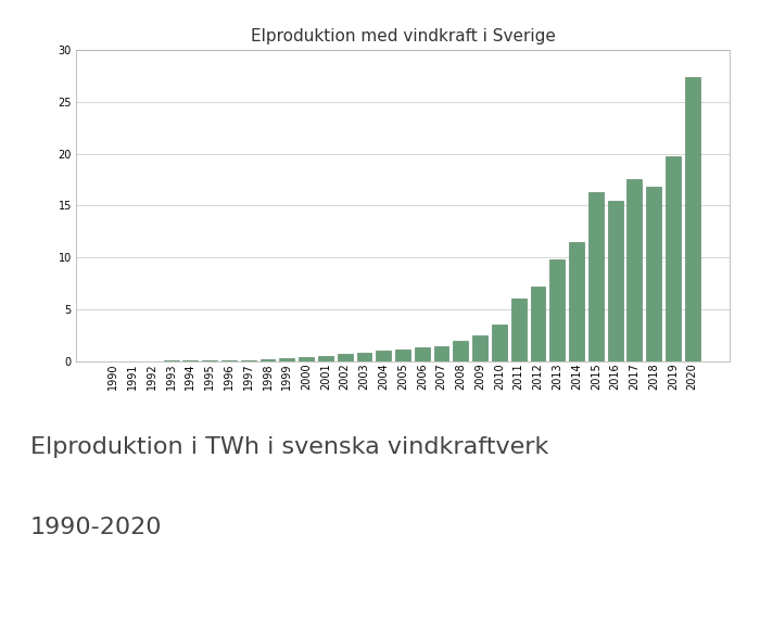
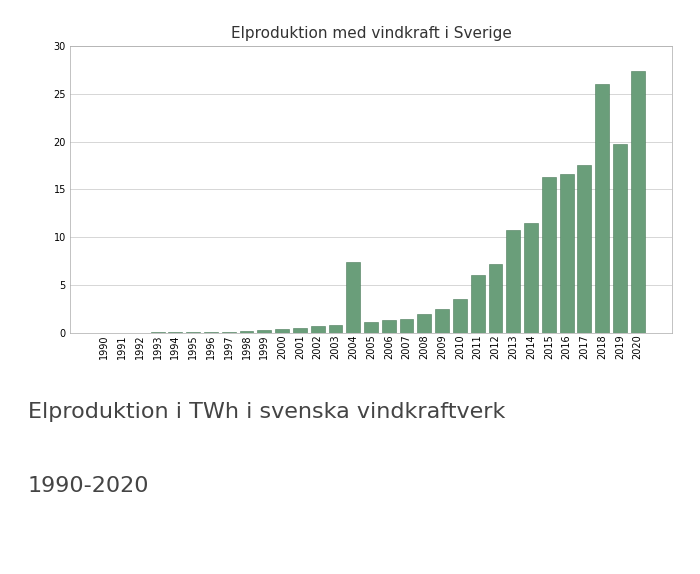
2004: 1.0 -> 7.4
2013: 9.8 -> 10.8
2016: 15.5 -> 16.6
2018: 16.8 -> 26.0
